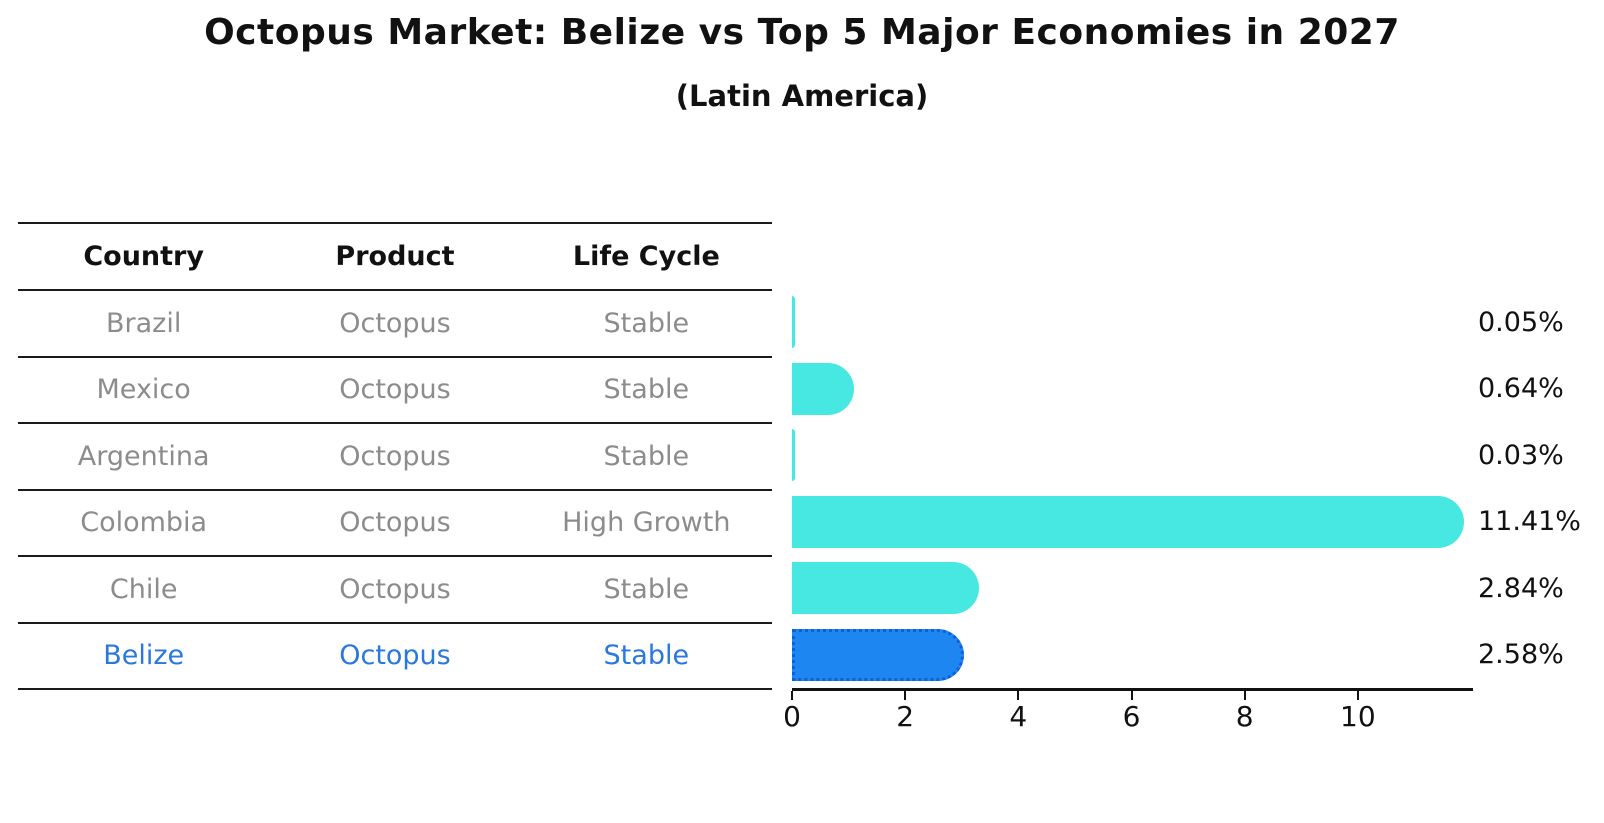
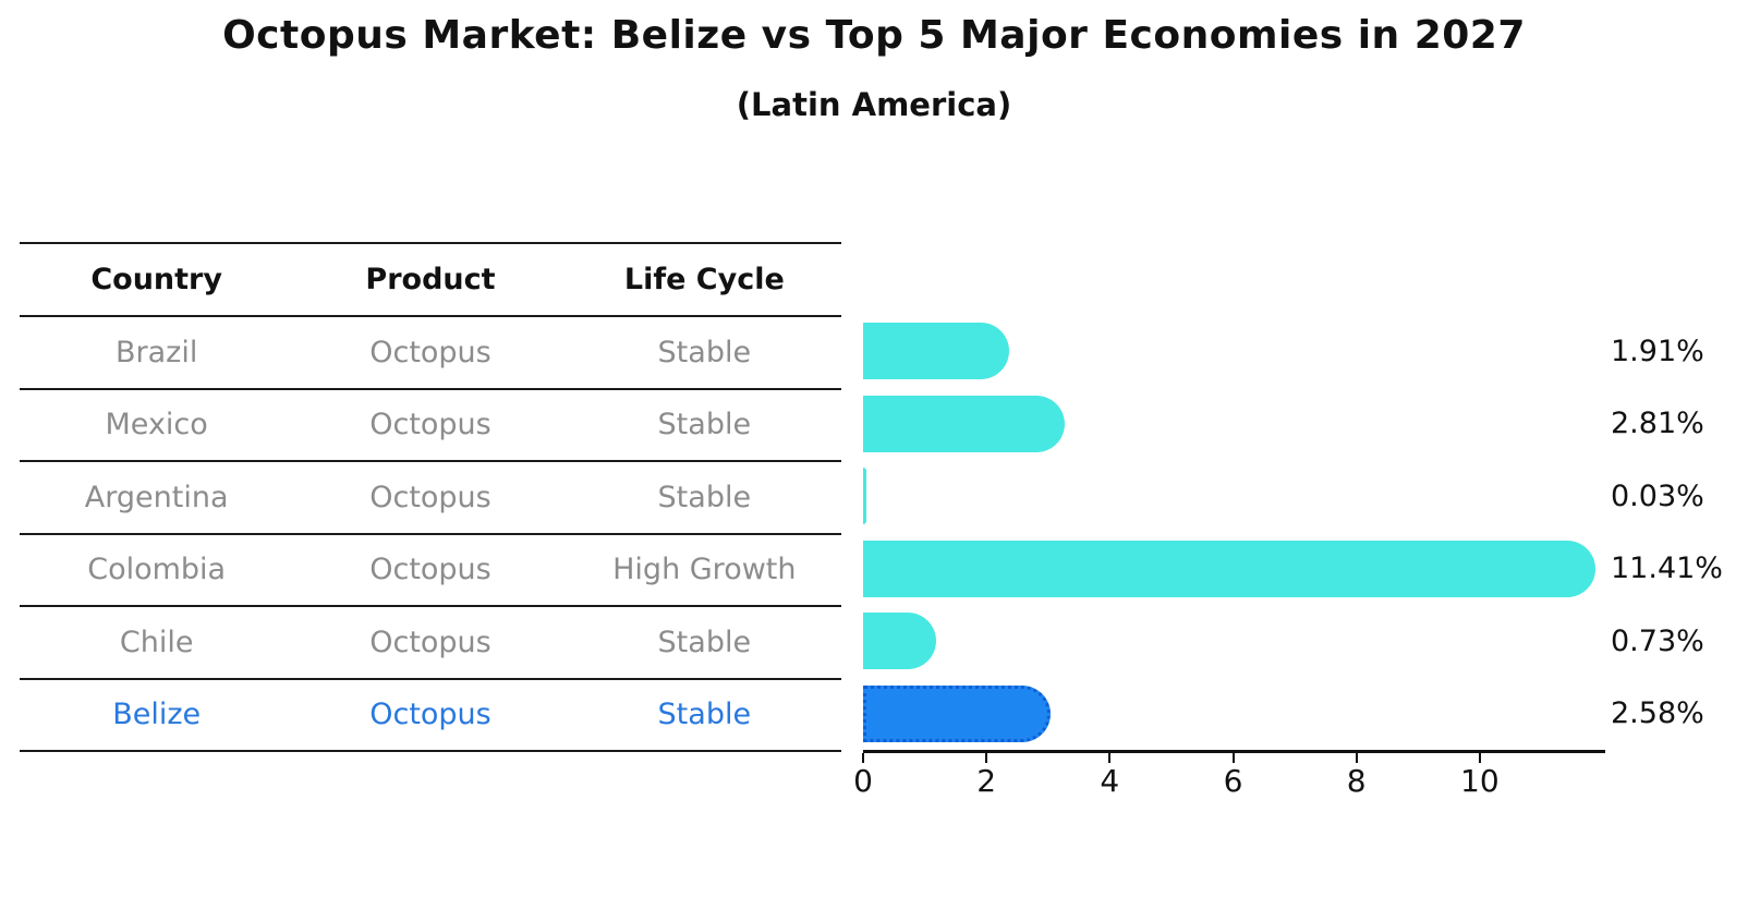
Brazil: 0.05% -> 1.91%
Mexico: 0.64% -> 2.81%
Chile: 2.84% -> 0.73%
